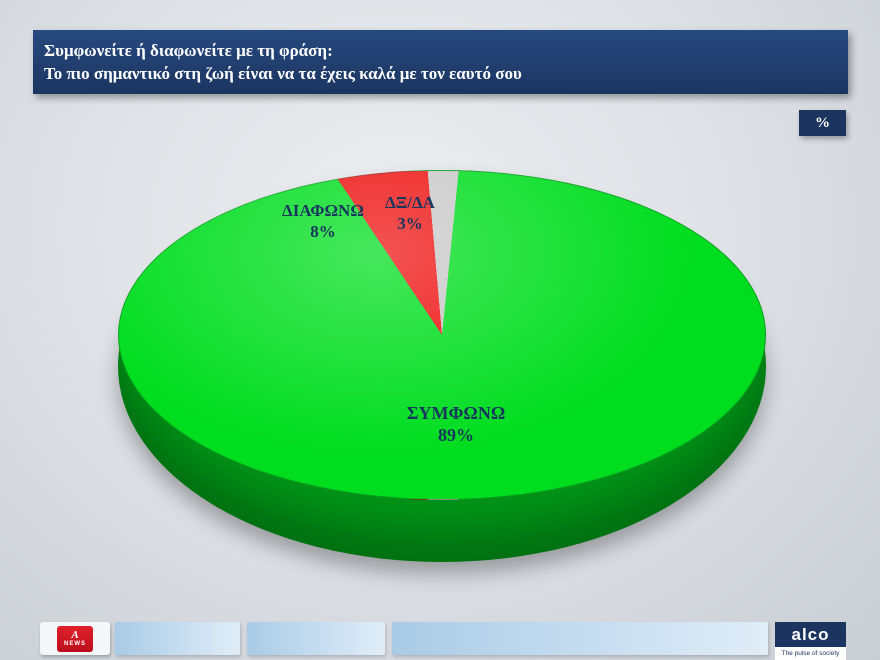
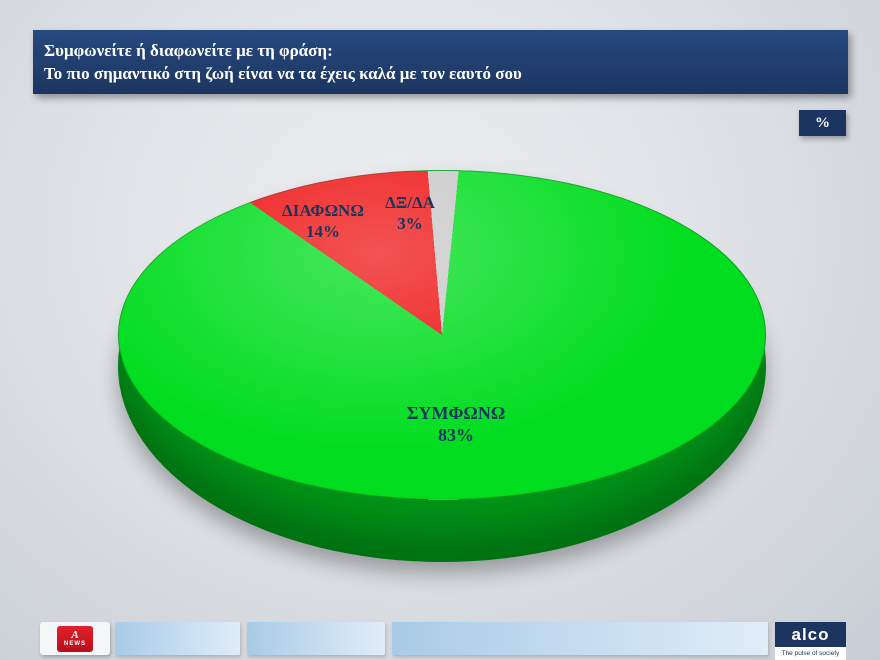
ΣΥΜΦΩΝΩ: 89% -> 83%
ΔΙΑΦΩΝΩ: 8% -> 14%
